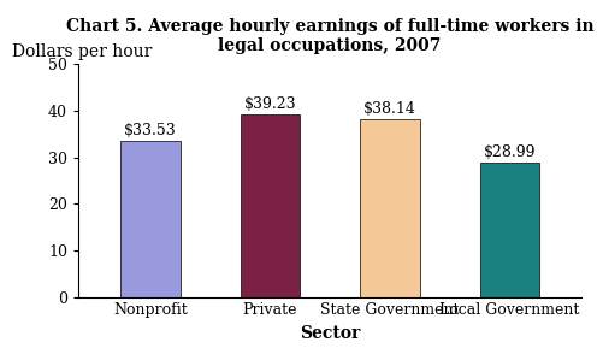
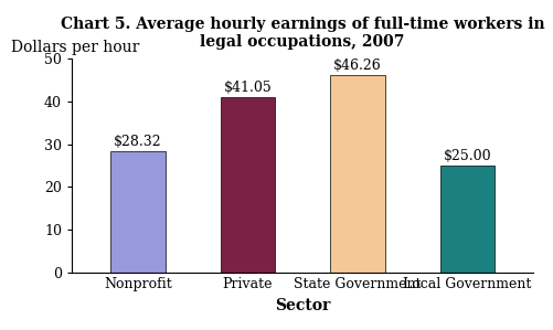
Nonprofit: $33.53 -> $28.32
Private: $39.23 -> $41.05
State Government: $38.14 -> $46.26
Local Government: $28.99 -> $25.00
